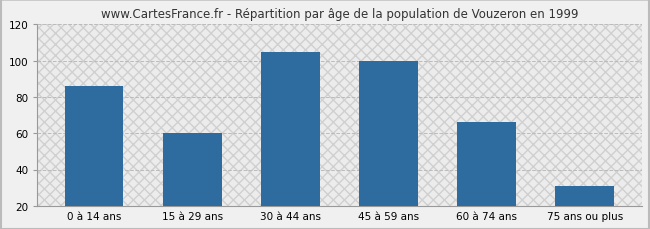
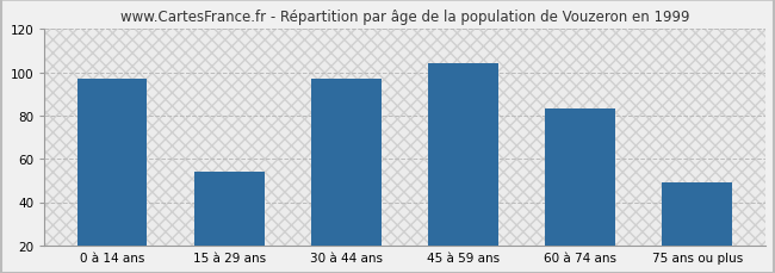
0 à 14 ans: 86 -> 97
15 à 29 ans: 60 -> 54
30 à 44 ans: 105 -> 97
45 à 59 ans: 100 -> 104
60 à 74 ans: 66 -> 83
75 ans ou plus: 31 -> 49
